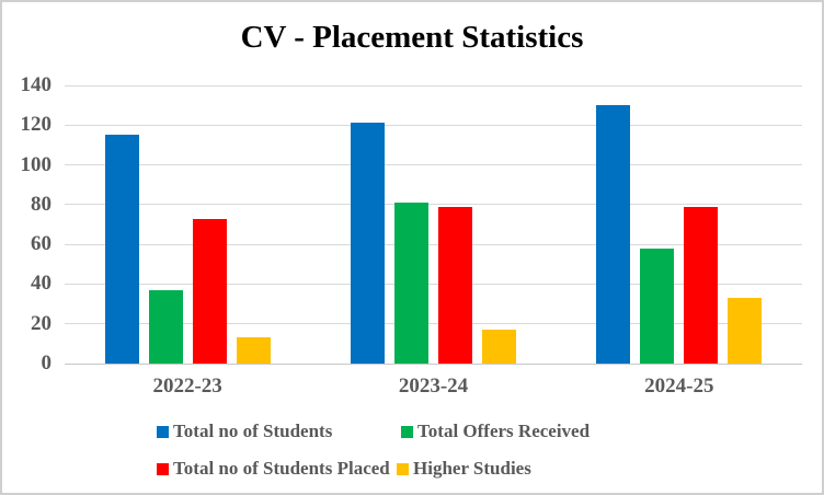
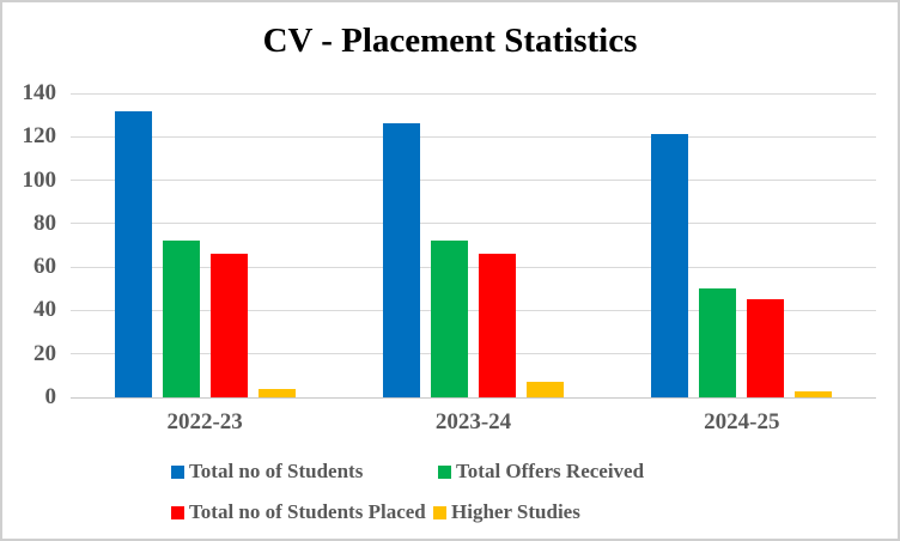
Total no of Students/2022-23: 115 -> 132
Total Offers Received/2022-23: 37 -> 72
Total no of Students Placed/2022-23: 73 -> 66
Higher Studies/2022-23: 13 -> 4
Total no of Students/2023-24: 121 -> 126
Total Offers Received/2023-24: 81 -> 72
Total no of Students Placed/2023-24: 79 -> 66
Higher Studies/2023-24: 17 -> 7
Total no of Students/2024-25: 130 -> 121
Total Offers Received/2024-25: 58 -> 50
Total no of Students Placed/2024-25: 79 -> 45
Higher Studies/2024-25: 33 -> 3
